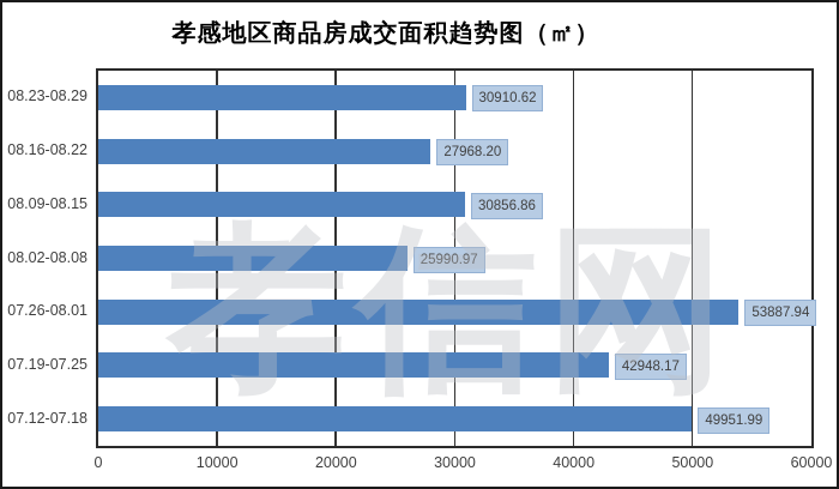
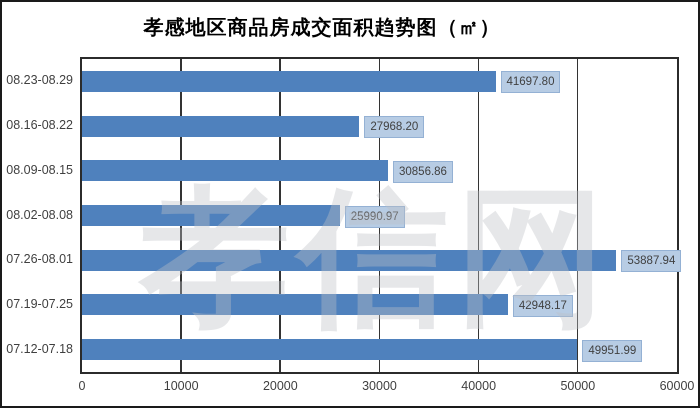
08.23-08.29: 30910.62 -> 41697.80
